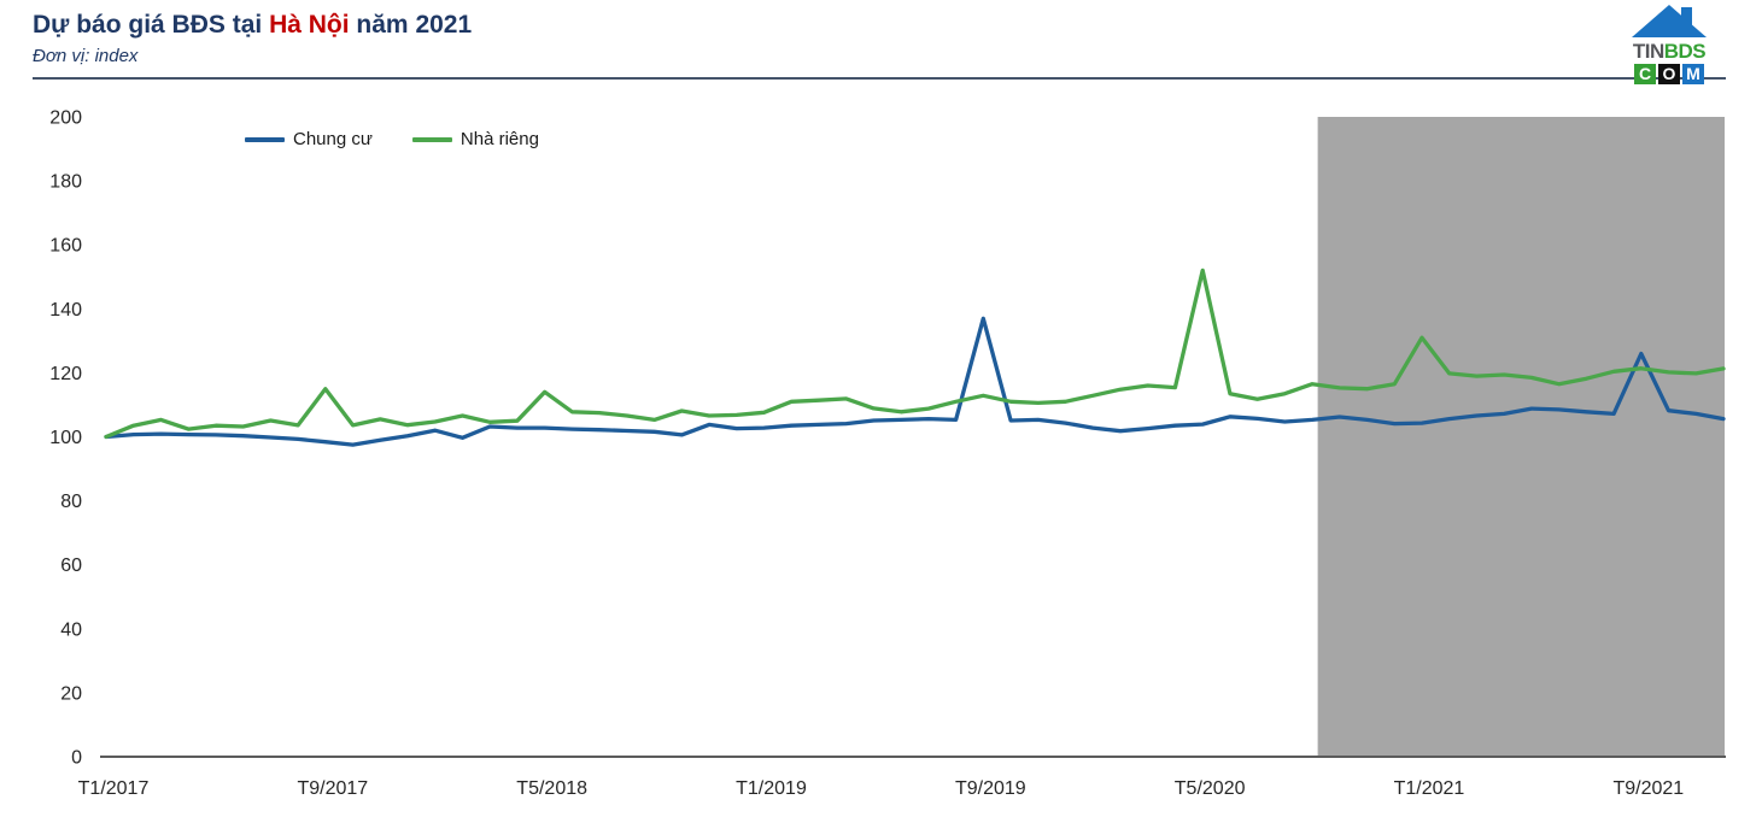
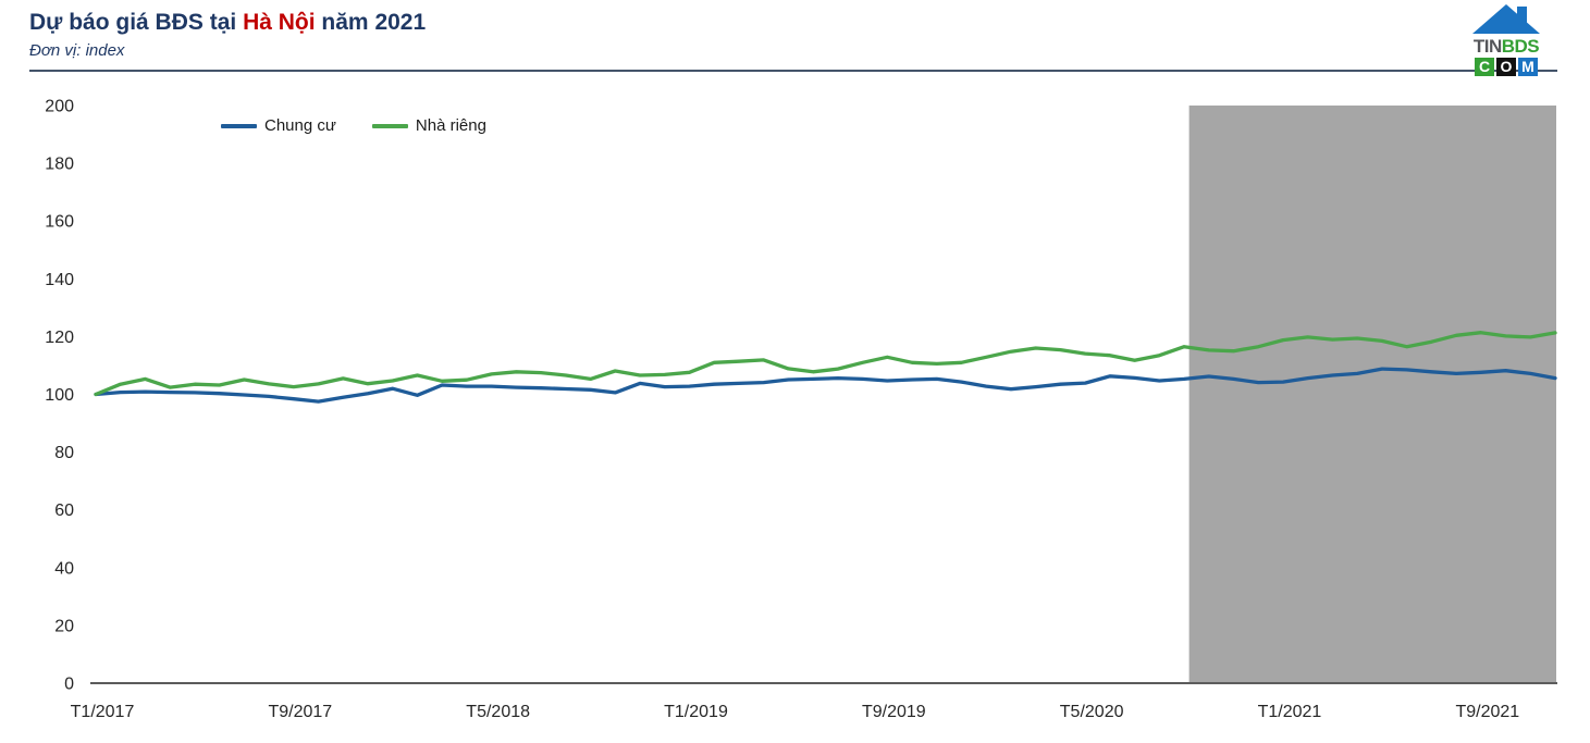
Nhà riêng/T9/2017: 115 -> 103
Nhà riêng/T5/2018: 114 -> 107
Chung cư/T9/2019: 137 -> 105
Nhà riêng/T5/2020: 152 -> 114
Nhà riêng/T1/2021: 131 -> 119
Chung cư/T9/2021: 126 -> 108
